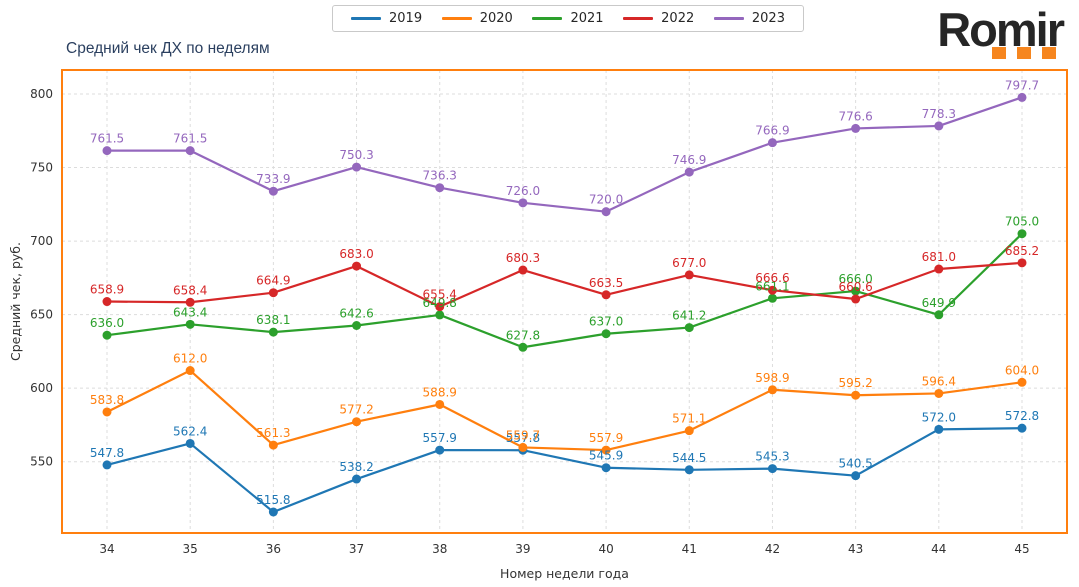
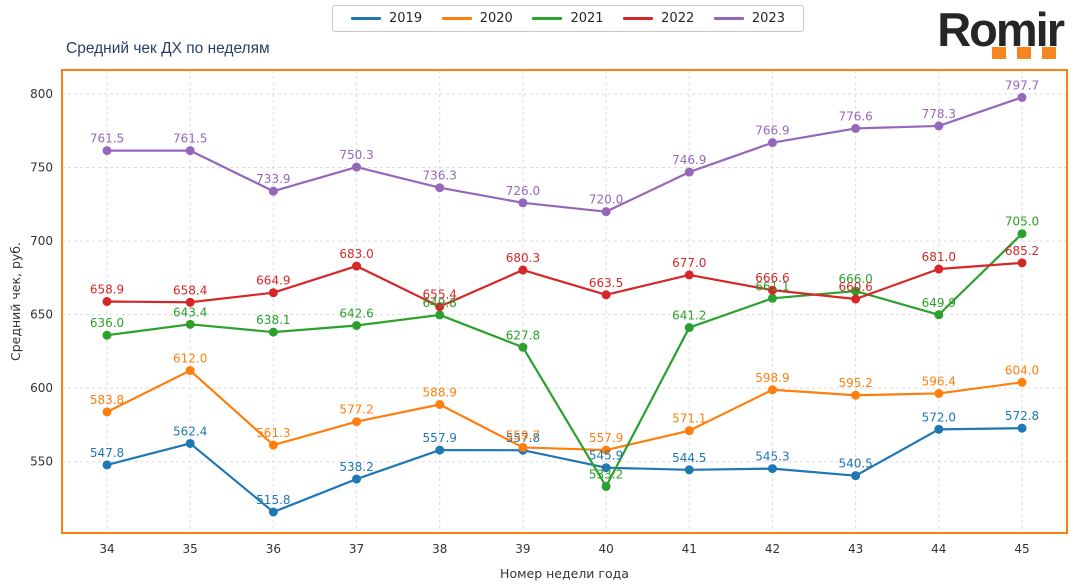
2021/40: 637.0 -> 533.2
